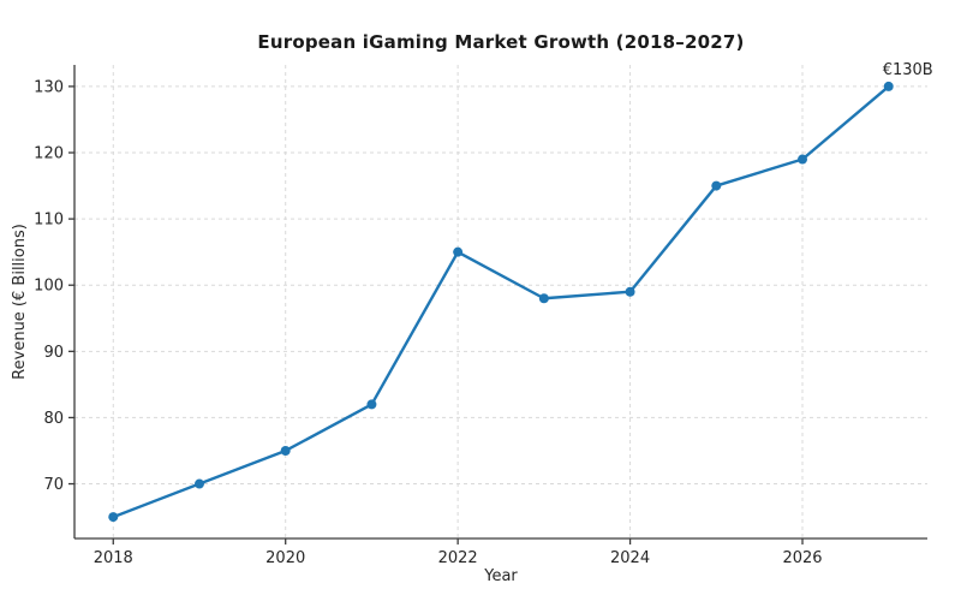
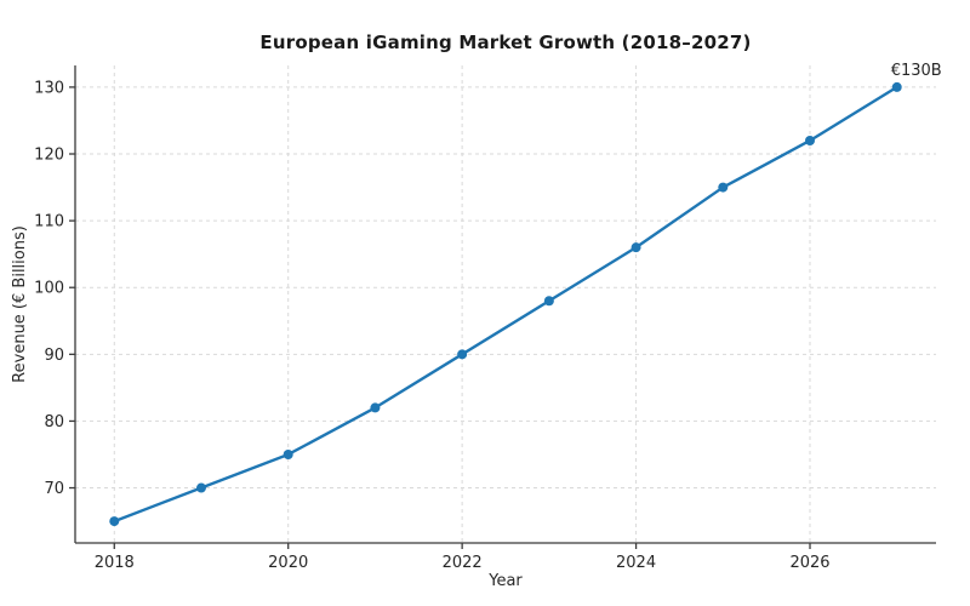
2022: 105 -> 90
2024: 99 -> 106
2026: 119 -> 122
